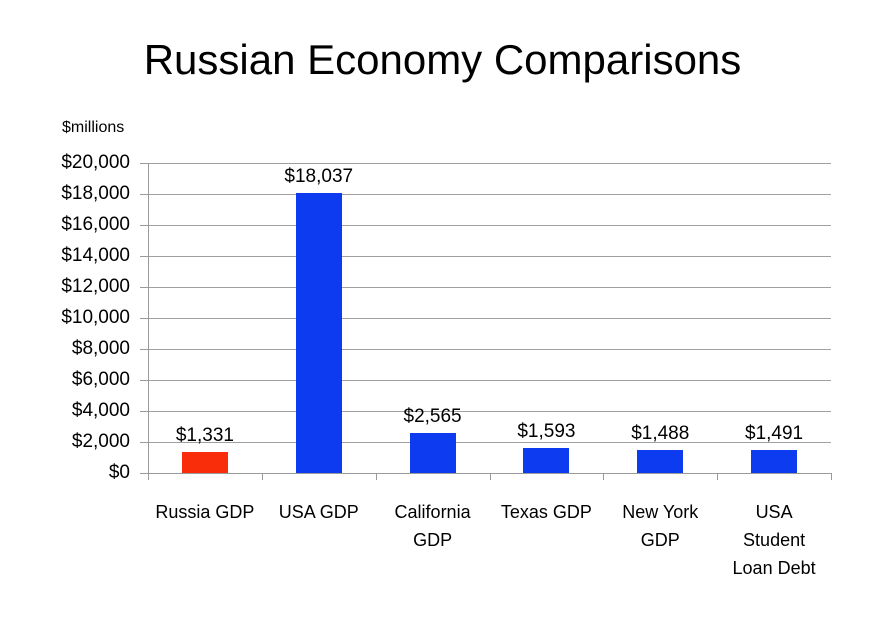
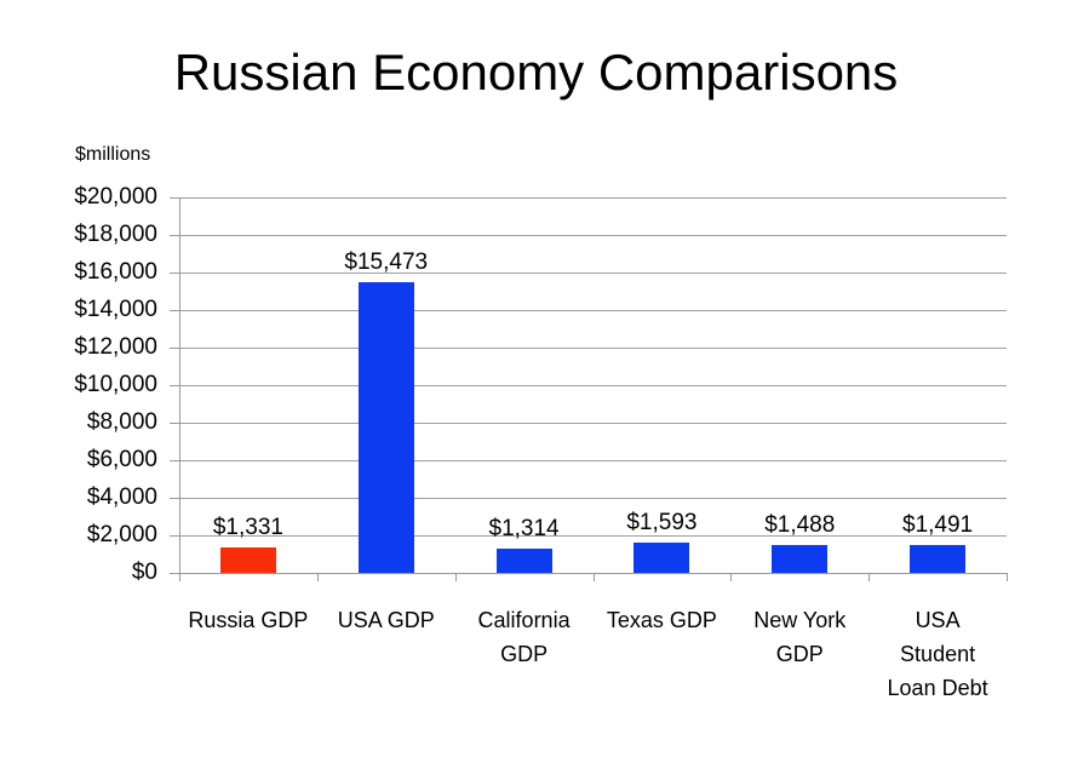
USA GDP: $18,037 -> $15,473
California GDP: $2,565 -> $1,314
